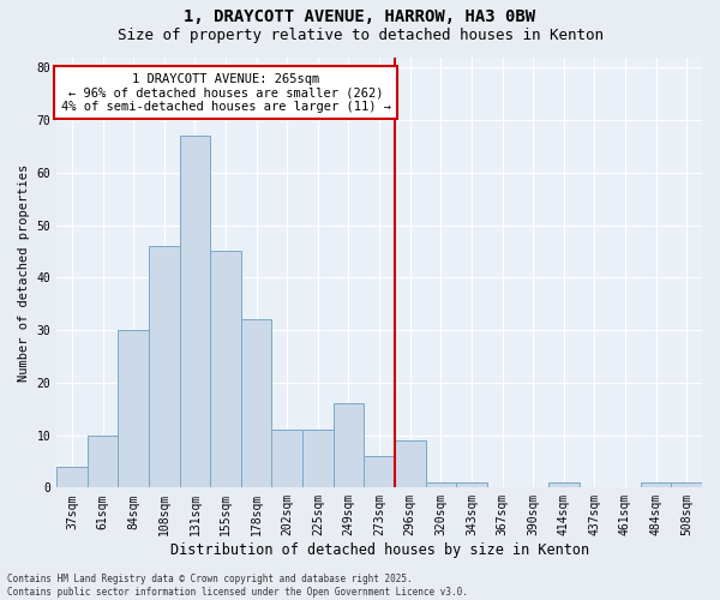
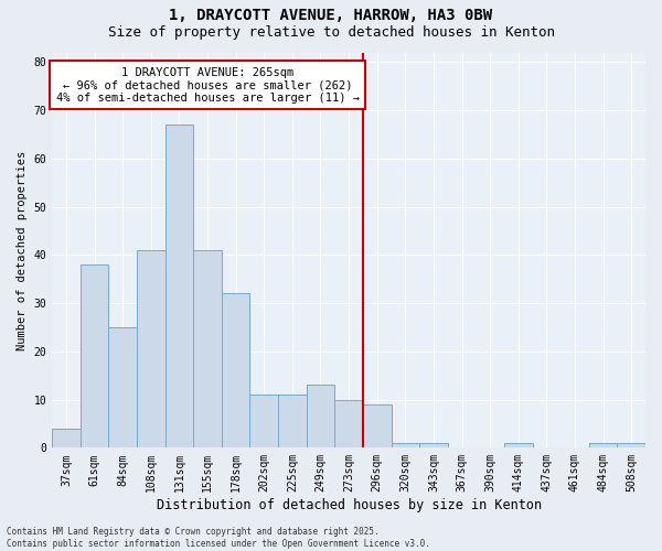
61sqm: 10 -> 38
84sqm: 30 -> 25
108sqm: 46 -> 41
155sqm: 45 -> 41
249sqm: 16 -> 13
273sqm: 6 -> 10
